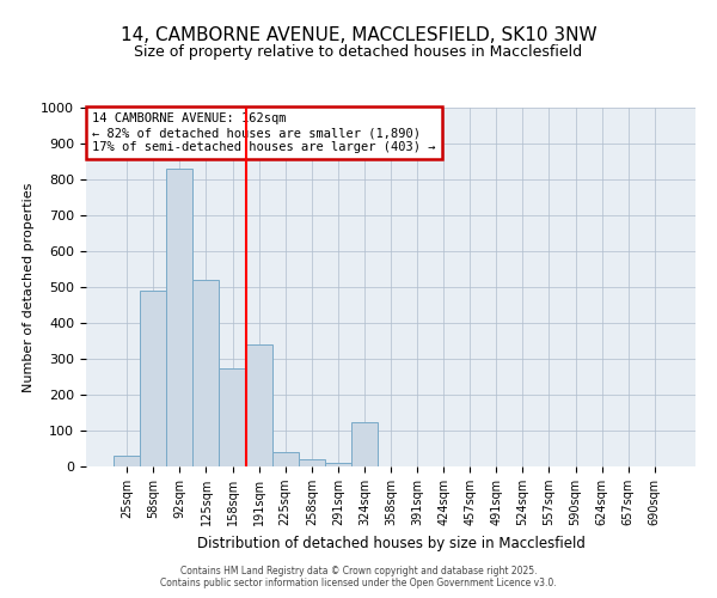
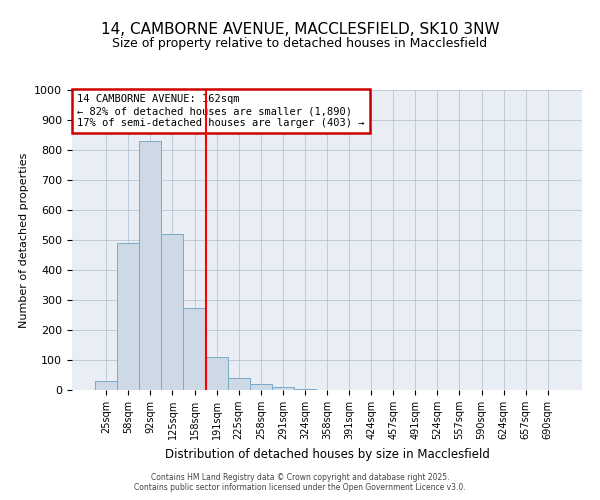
191sqm: 340 -> 110
324sqm: 125 -> 5
